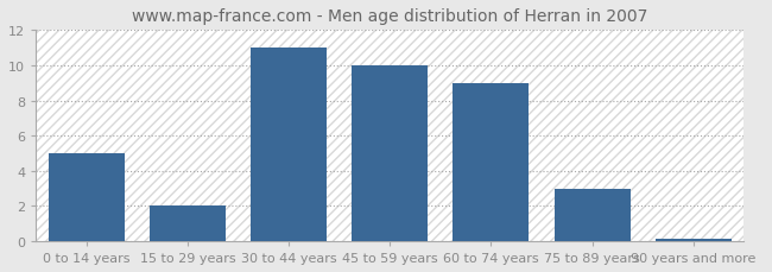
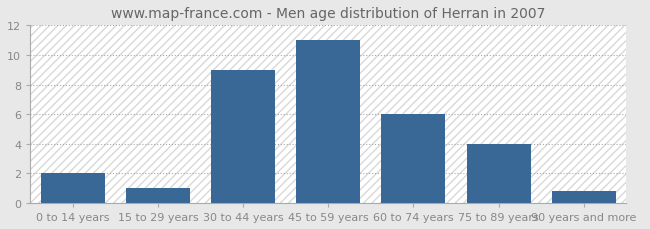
0 to 14 years: 5.0 -> 2.0
15 to 29 years: 2.0 -> 1.0
30 to 44 years: 11.0 -> 9.0
45 to 59 years: 10.0 -> 11.0
60 to 74 years: 9.0 -> 6.0
75 to 89 years: 3.0 -> 4.0
90 years and more: 0.1 -> 0.8
